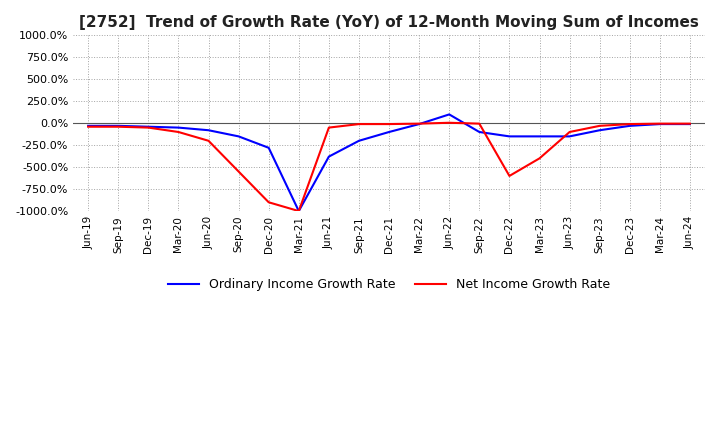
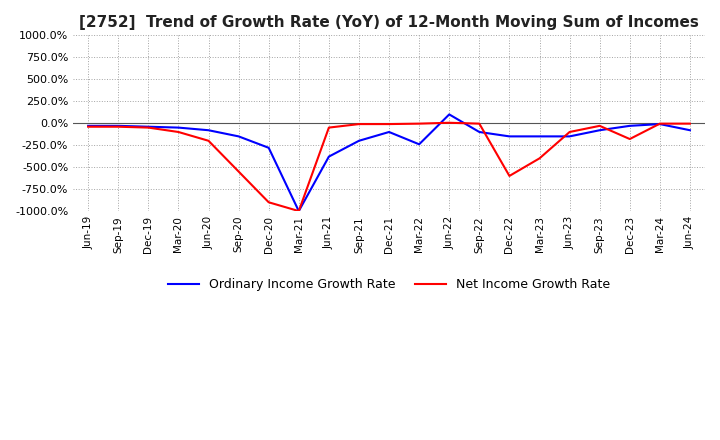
Ordinary Income Growth Rate/Mar-22: -10% -> -240%
Net Income Growth Rate/Dec-23: -10% -> -180%
Ordinary Income Growth Rate/Jun-24: -10% -> -80%
